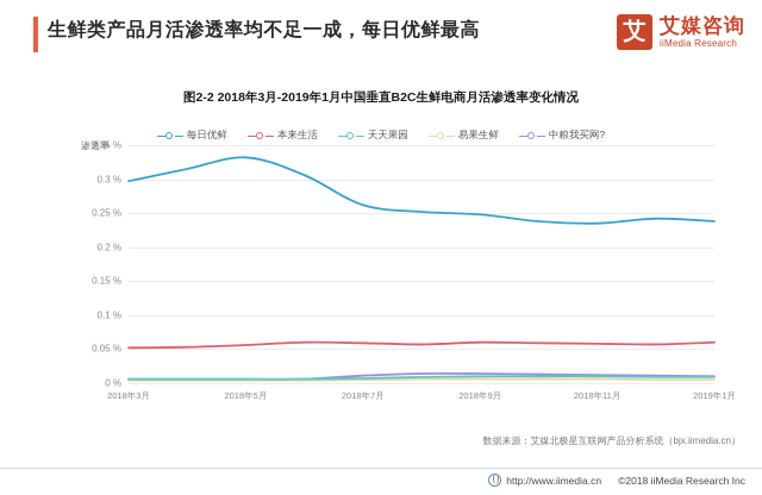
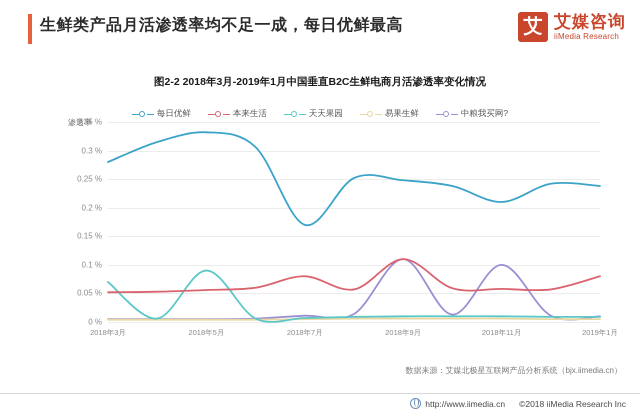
每日优鲜/2018年3月: 0.30% -> 0.28%
天天果园/2018年3月: 0.01% -> 0.07%
天天果园/2018年5月: 0.01% -> 0.09%
每日优鲜/2018年7月: 0.26% -> 0.17%
本来生活/2018年7月: 0.06% -> 0.08%
本来生活/2018年9月: 0.06% -> 0.11%
中粮我买网?/2018年9月: 0.01% -> 0.11%
每日优鲜/2018年11月: 0.23% -> 0.21%
中粮我买网?/2018年11月: 0.01% -> 0.10%
本来生活/2019年1月: 0.06% -> 0.08%
